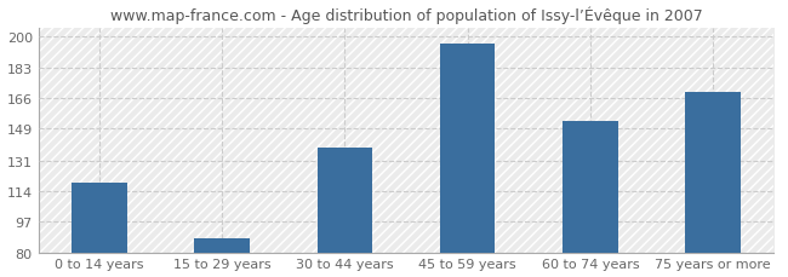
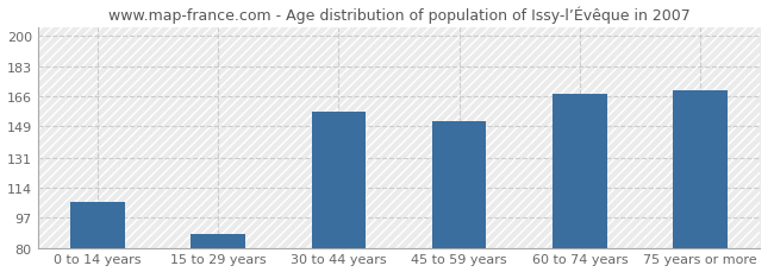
0 to 14 years: 119 -> 106
30 to 44 years: 138 -> 157
45 to 59 years: 196 -> 152
60 to 74 years: 153 -> 167
